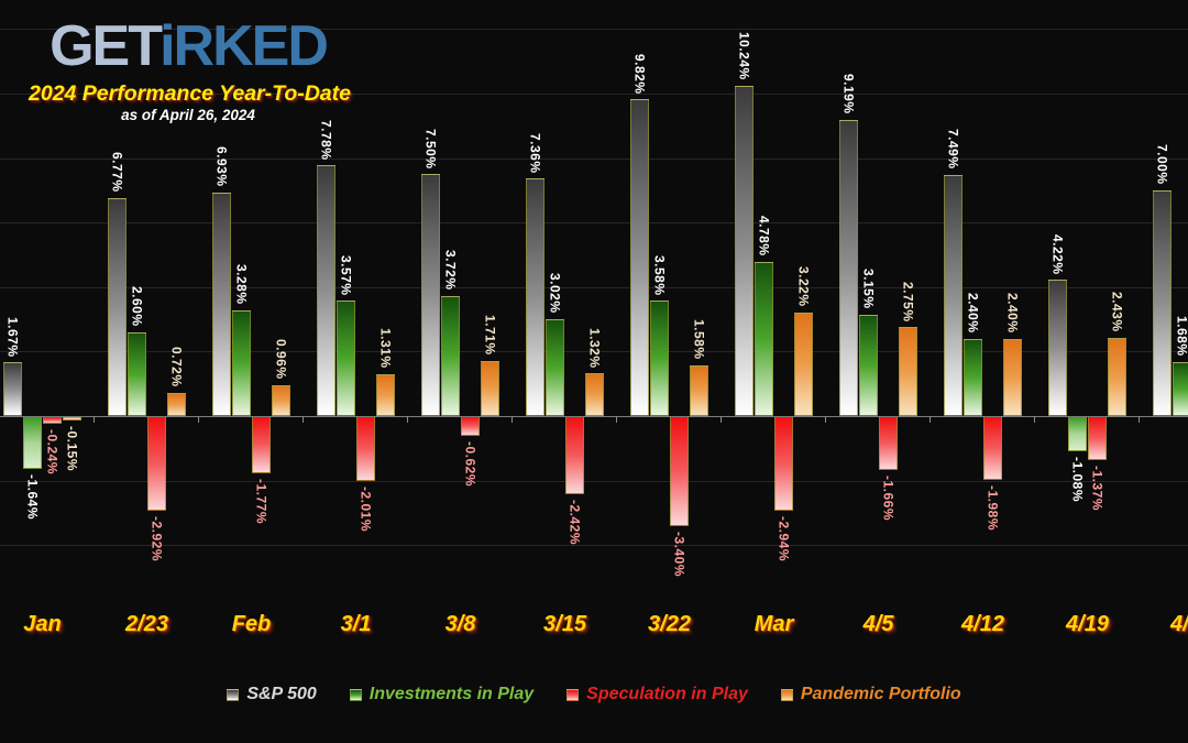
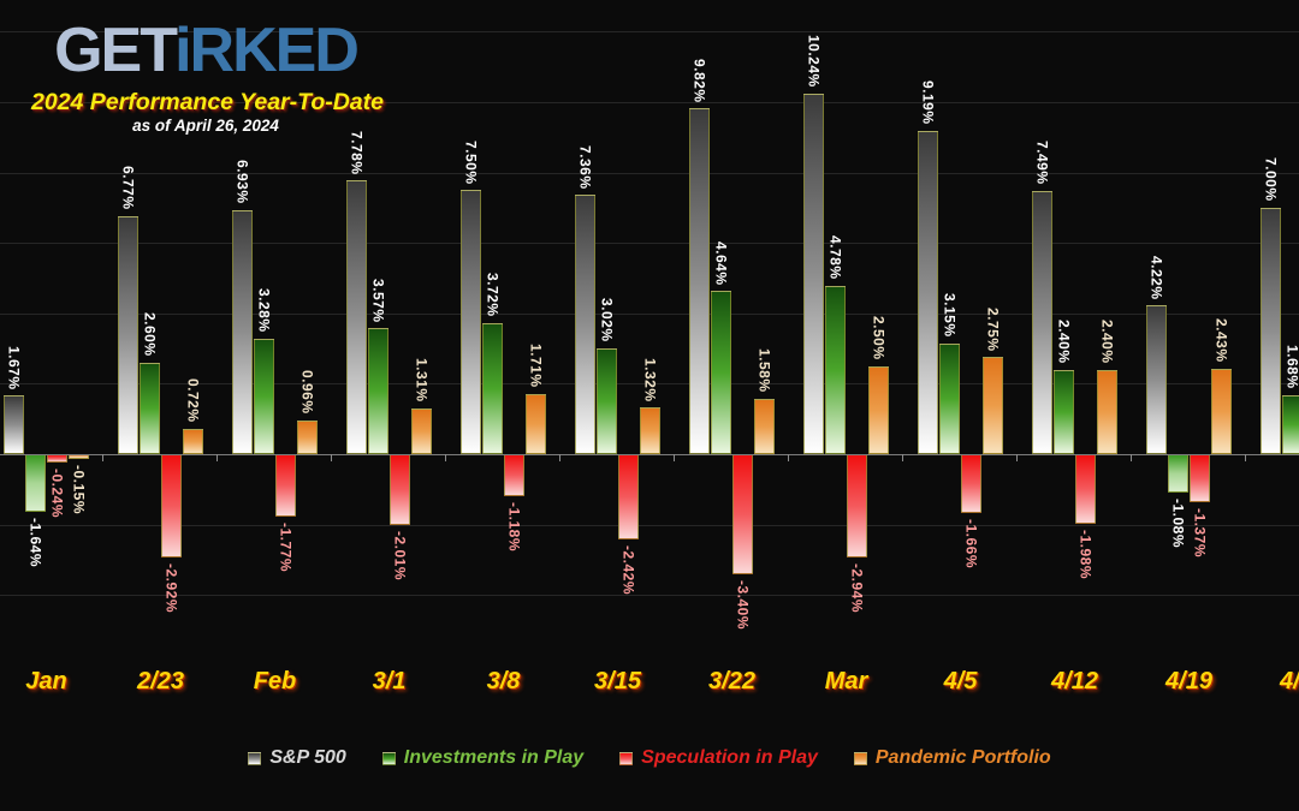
Speculation in Play/3/8: -0.62% -> -1.18%
Investments in Play/3/22: 3.58% -> 4.64%
Pandemic Portfolio/Mar: 3.22% -> 2.50%
